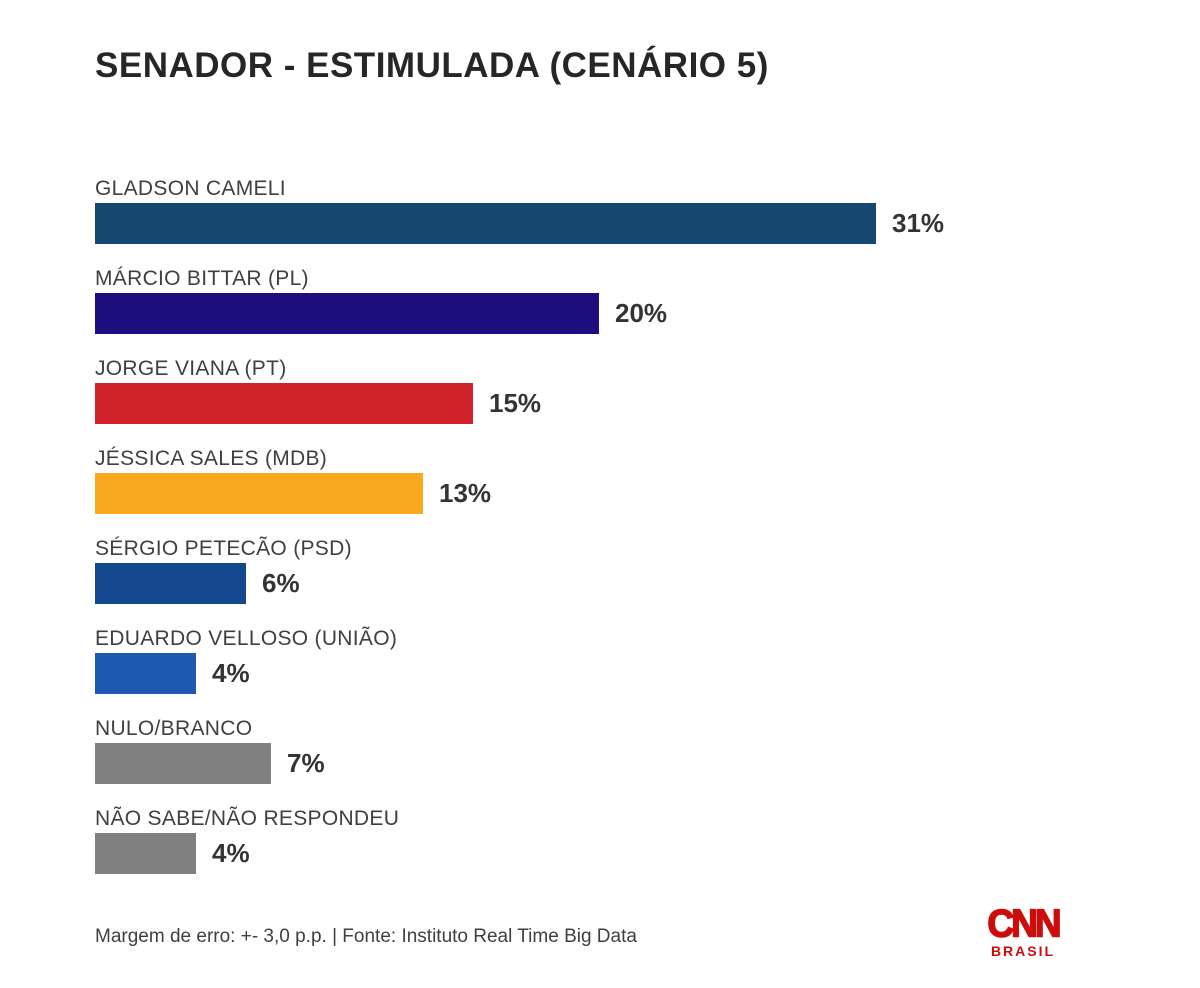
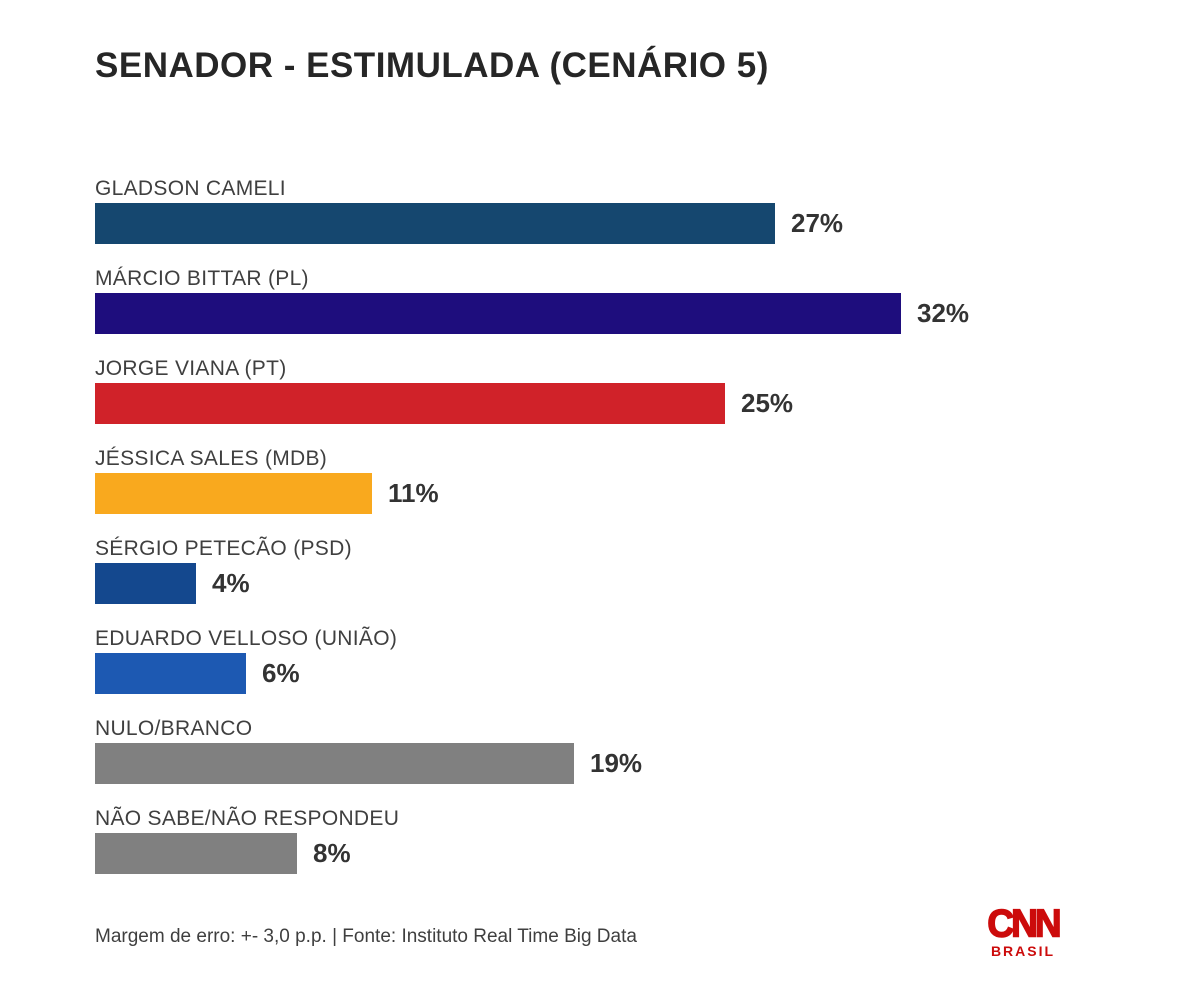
GLADSON CAMELI: 31% -> 27%
MÁRCIO BITTAR (PL): 20% -> 32%
JORGE VIANA (PT): 15% -> 25%
JÉSSICA SALES (MDB): 13% -> 11%
SÉRGIO PETECÃO (PSD): 6% -> 4%
EDUARDO VELLOSO (UNIÃO): 4% -> 6%
NULO/BRANCO: 7% -> 19%
NÃO SABE/NÃO RESPONDEU: 4% -> 8%
